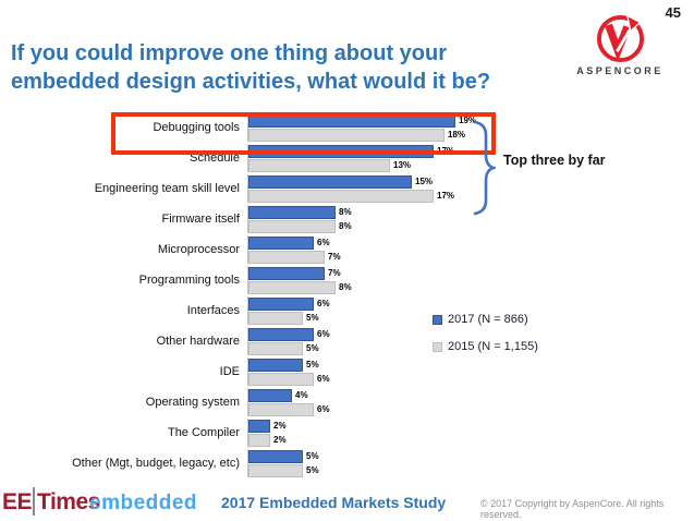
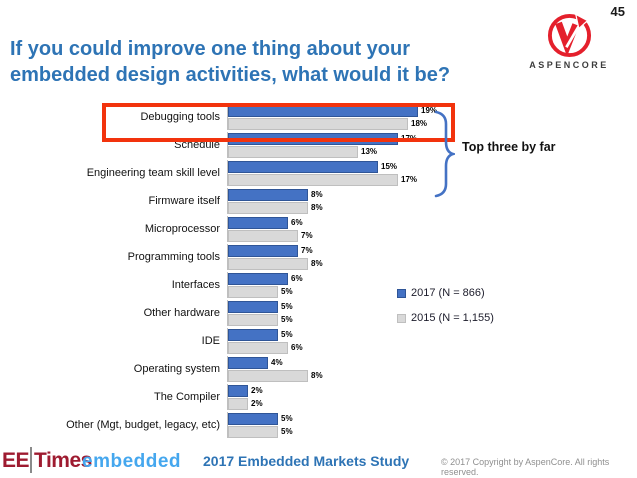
2017 (N = 866)/Other hardware: 6% -> 5%
2015 (N = 1,155)/Operating system: 6% -> 8%
